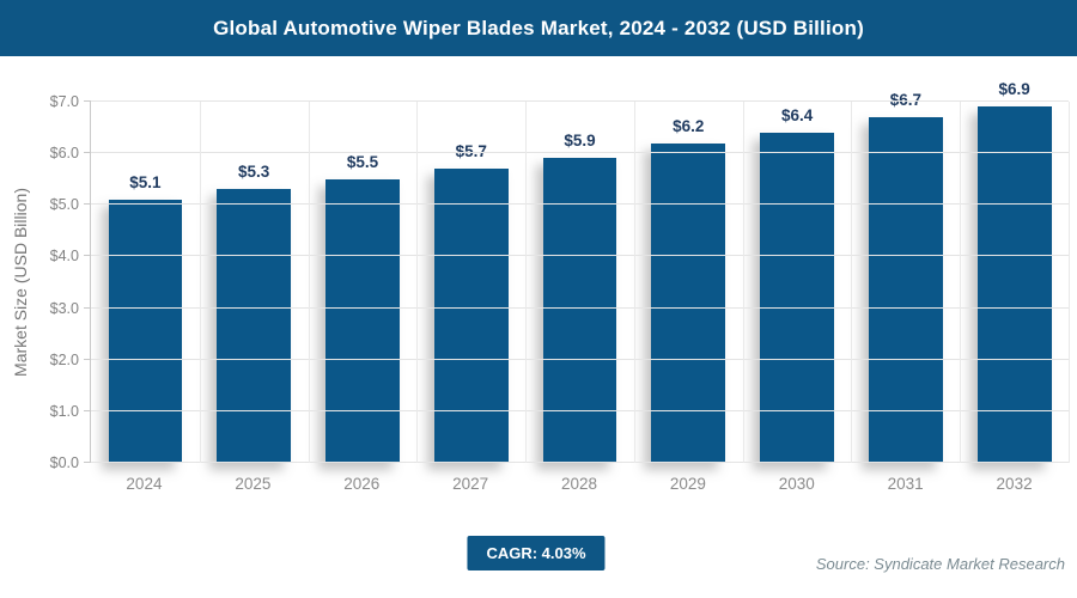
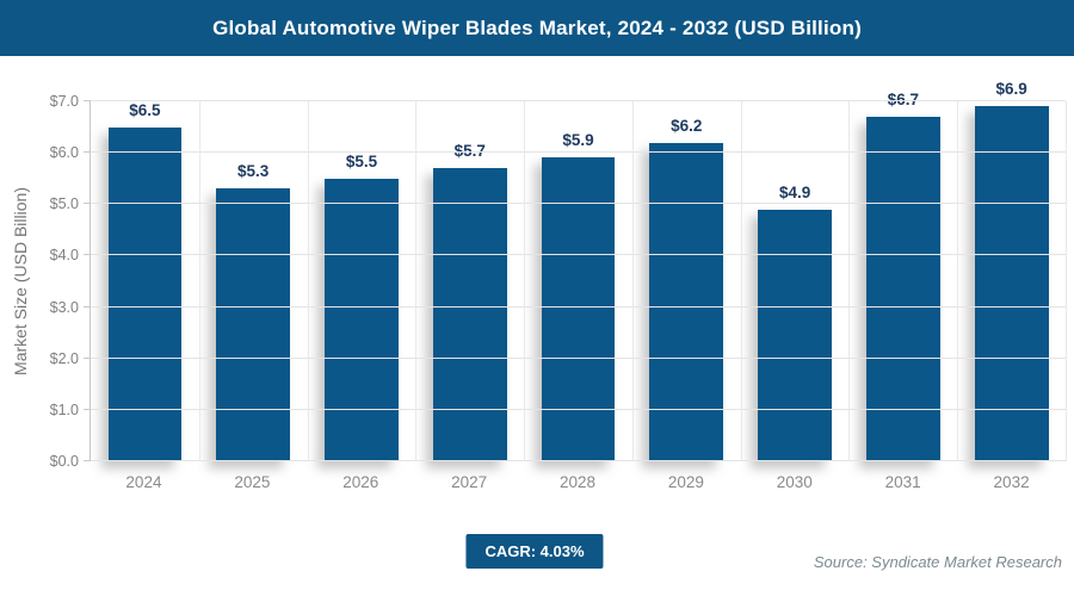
2024: $5.1 -> $6.5
2030: $6.4 -> $4.9
